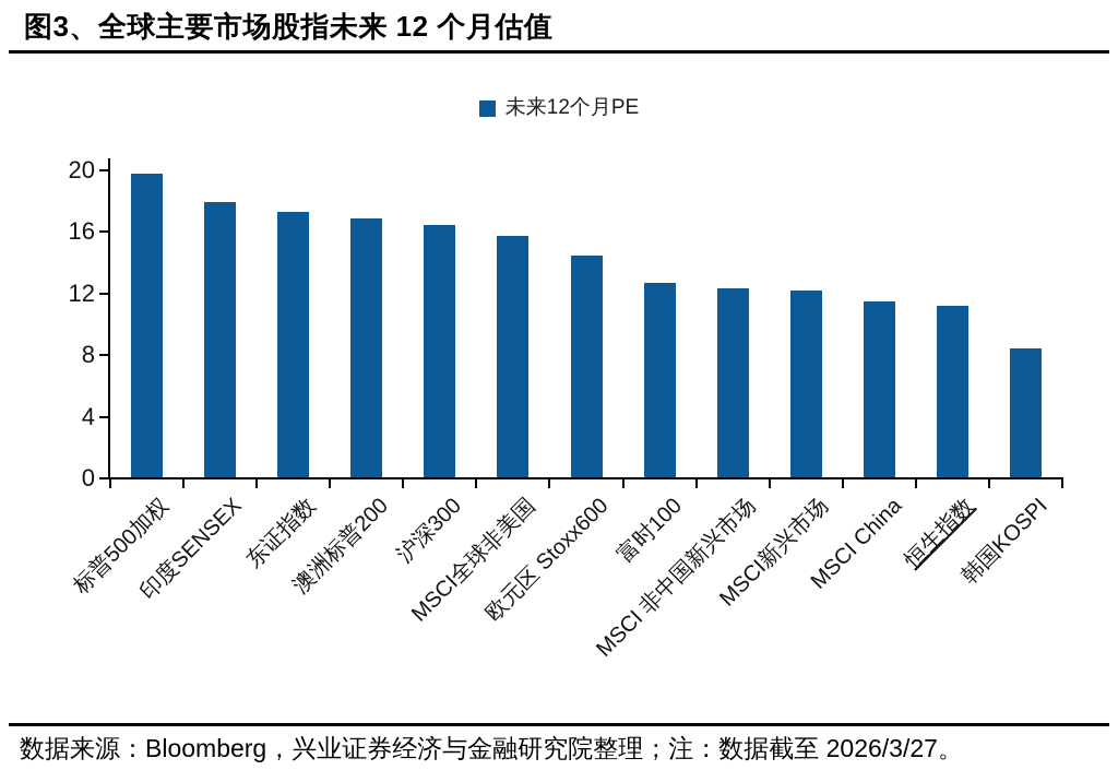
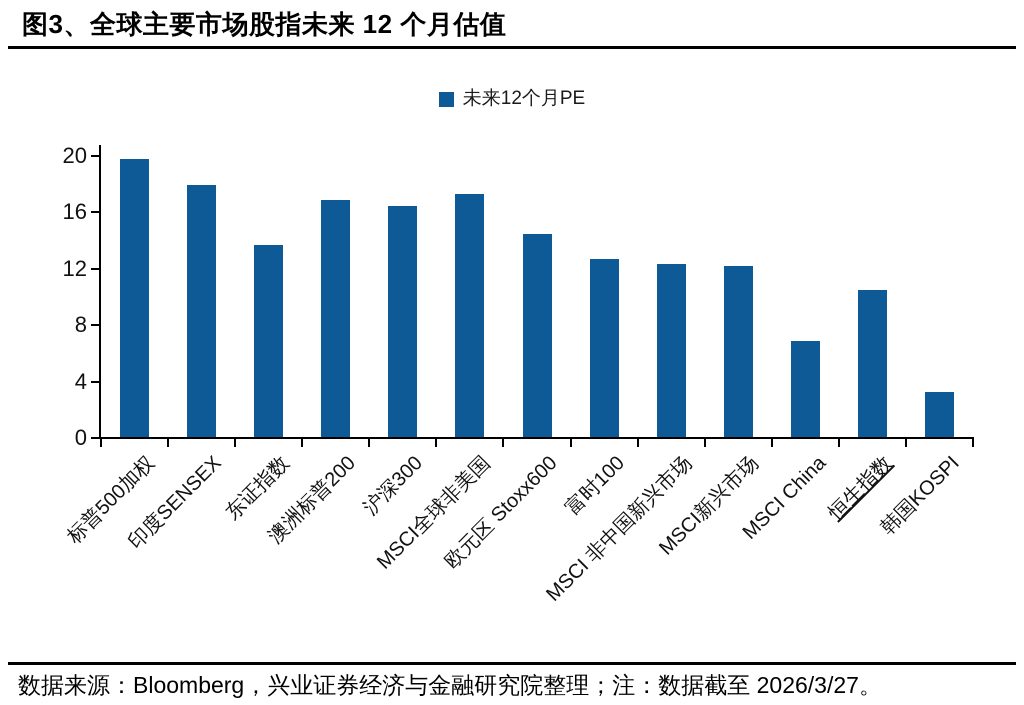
东证指数: 17.2 -> 13.6
MSCI全球非美国: 15.7 -> 17.2
MSCI China: 11.4 -> 6.8
恒生指数: 11.1 -> 10.4
韩国KOSPI: 8.4 -> 3.2
